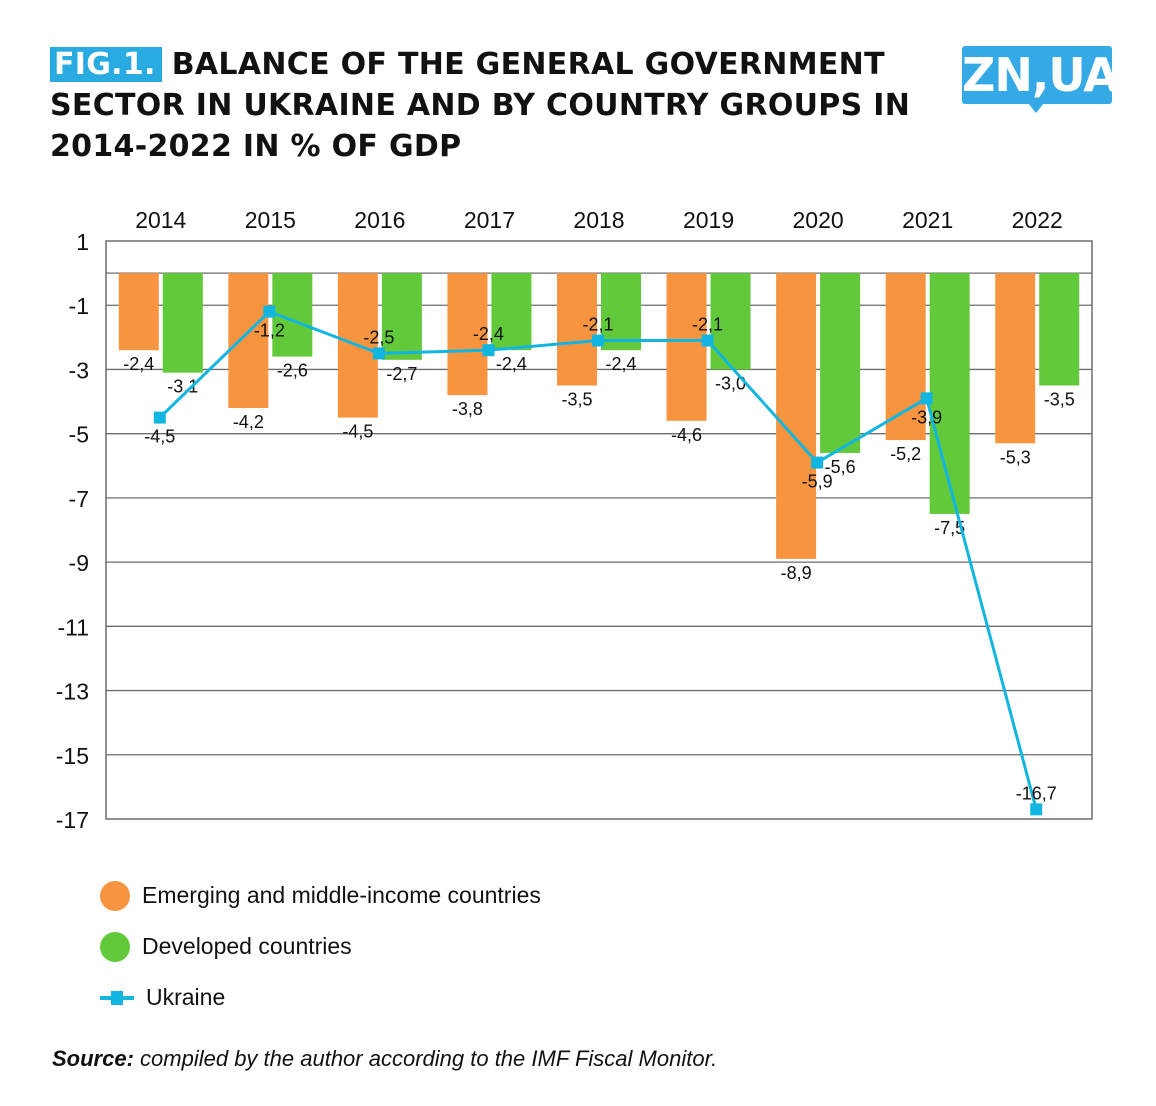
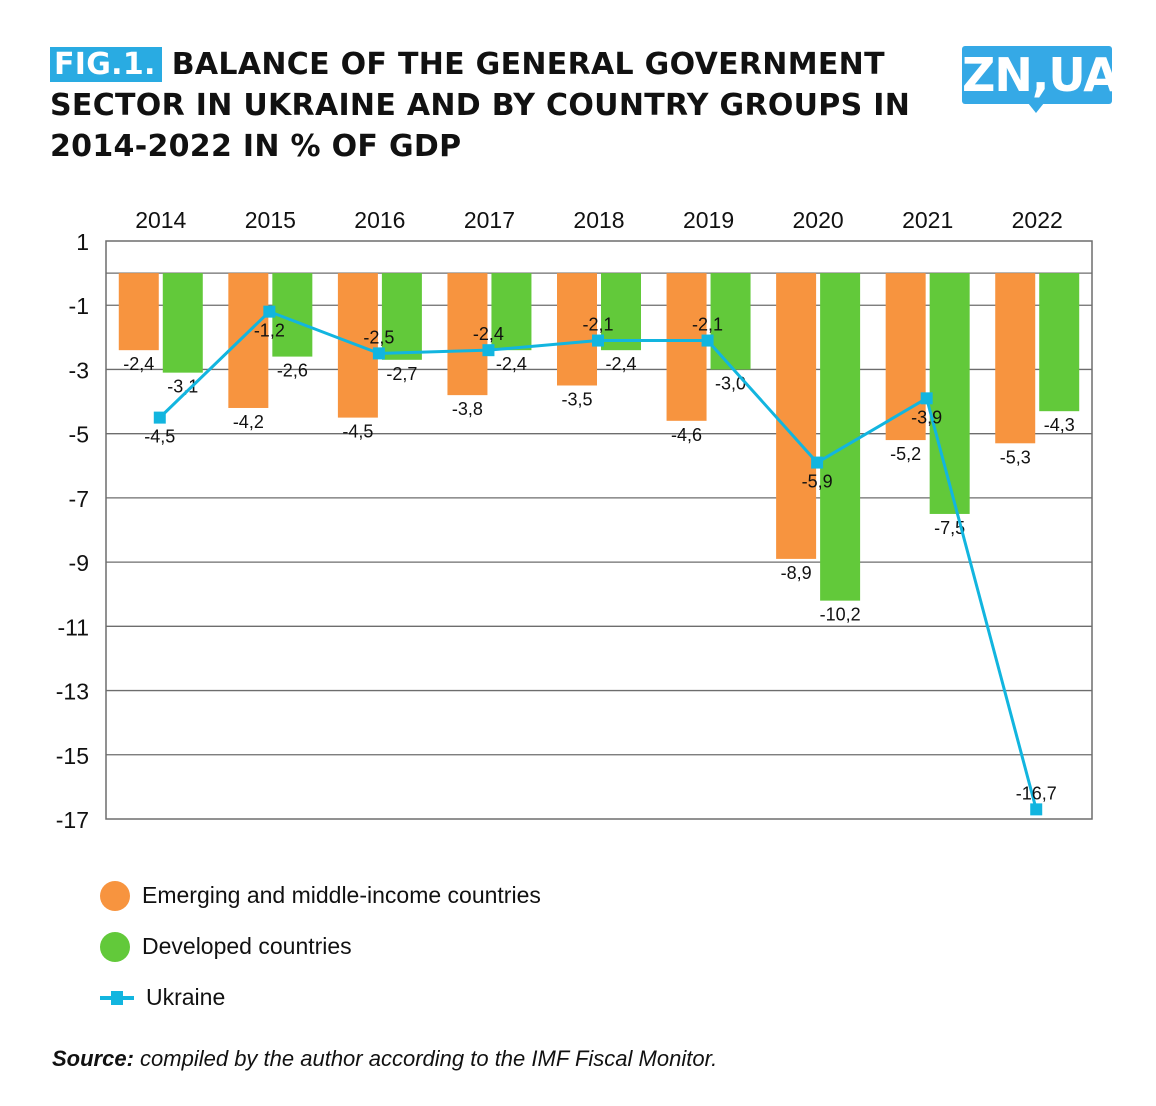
Developed countries/2020: -5,6 -> -10,2
Developed countries/2022: -3,5 -> -4,3
